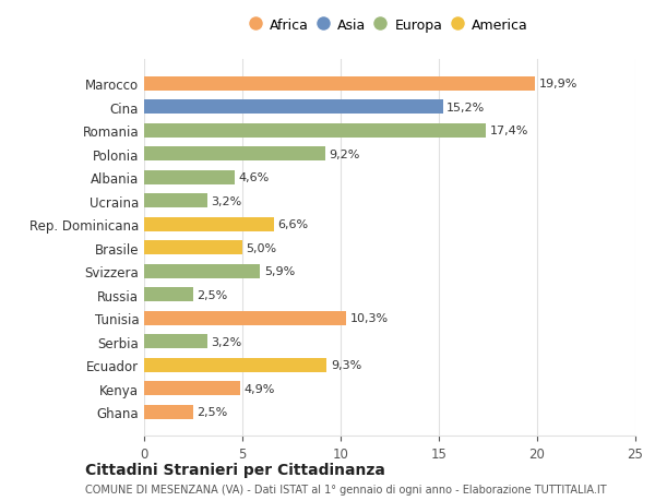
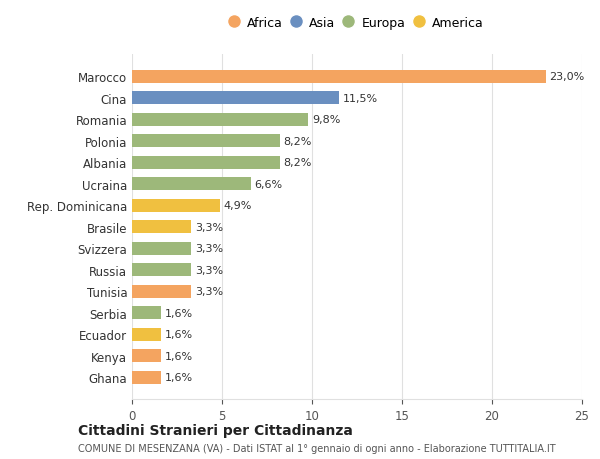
Marocco: 19,9% -> 23,0%
Cina: 15,2% -> 11,5%
Romania: 17,4% -> 9,8%
Polonia: 9,2% -> 8,2%
Albania: 4,6% -> 8,2%
Ucraina: 3,2% -> 6,6%
Rep. Dominicana: 6,6% -> 4,9%
Brasile: 5,0% -> 3,3%
Svizzera: 5,9% -> 3,3%
Russia: 2,5% -> 3,3%
Tunisia: 10,3% -> 3,3%
Serbia: 3,2% -> 1,6%
Ecuador: 9,3% -> 1,6%
Kenya: 4,9% -> 1,6%
Ghana: 2,5% -> 1,6%
